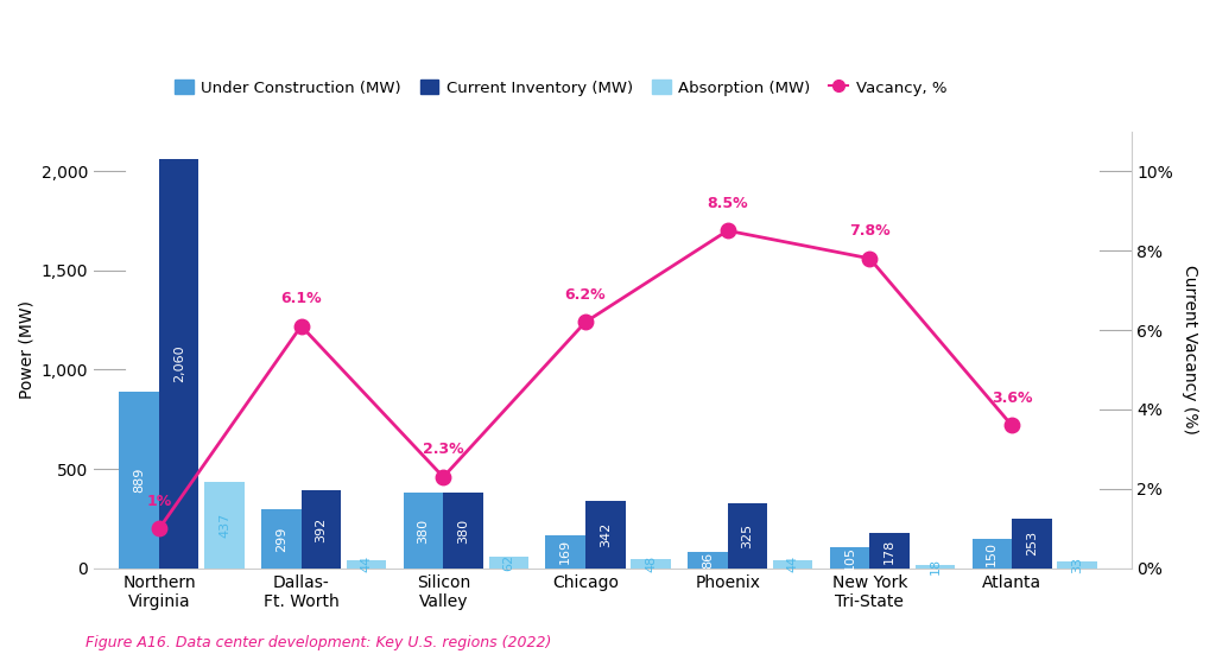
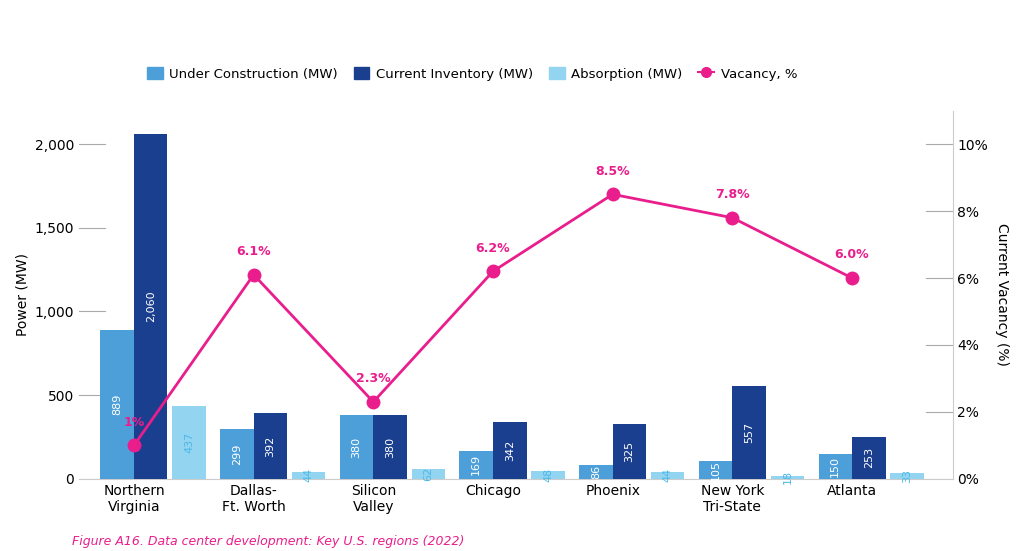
Current Inventory (MW)/New York Tri-State: 178 -> 557
Vacancy, %/Atlanta: 3.6% -> 6.0%
